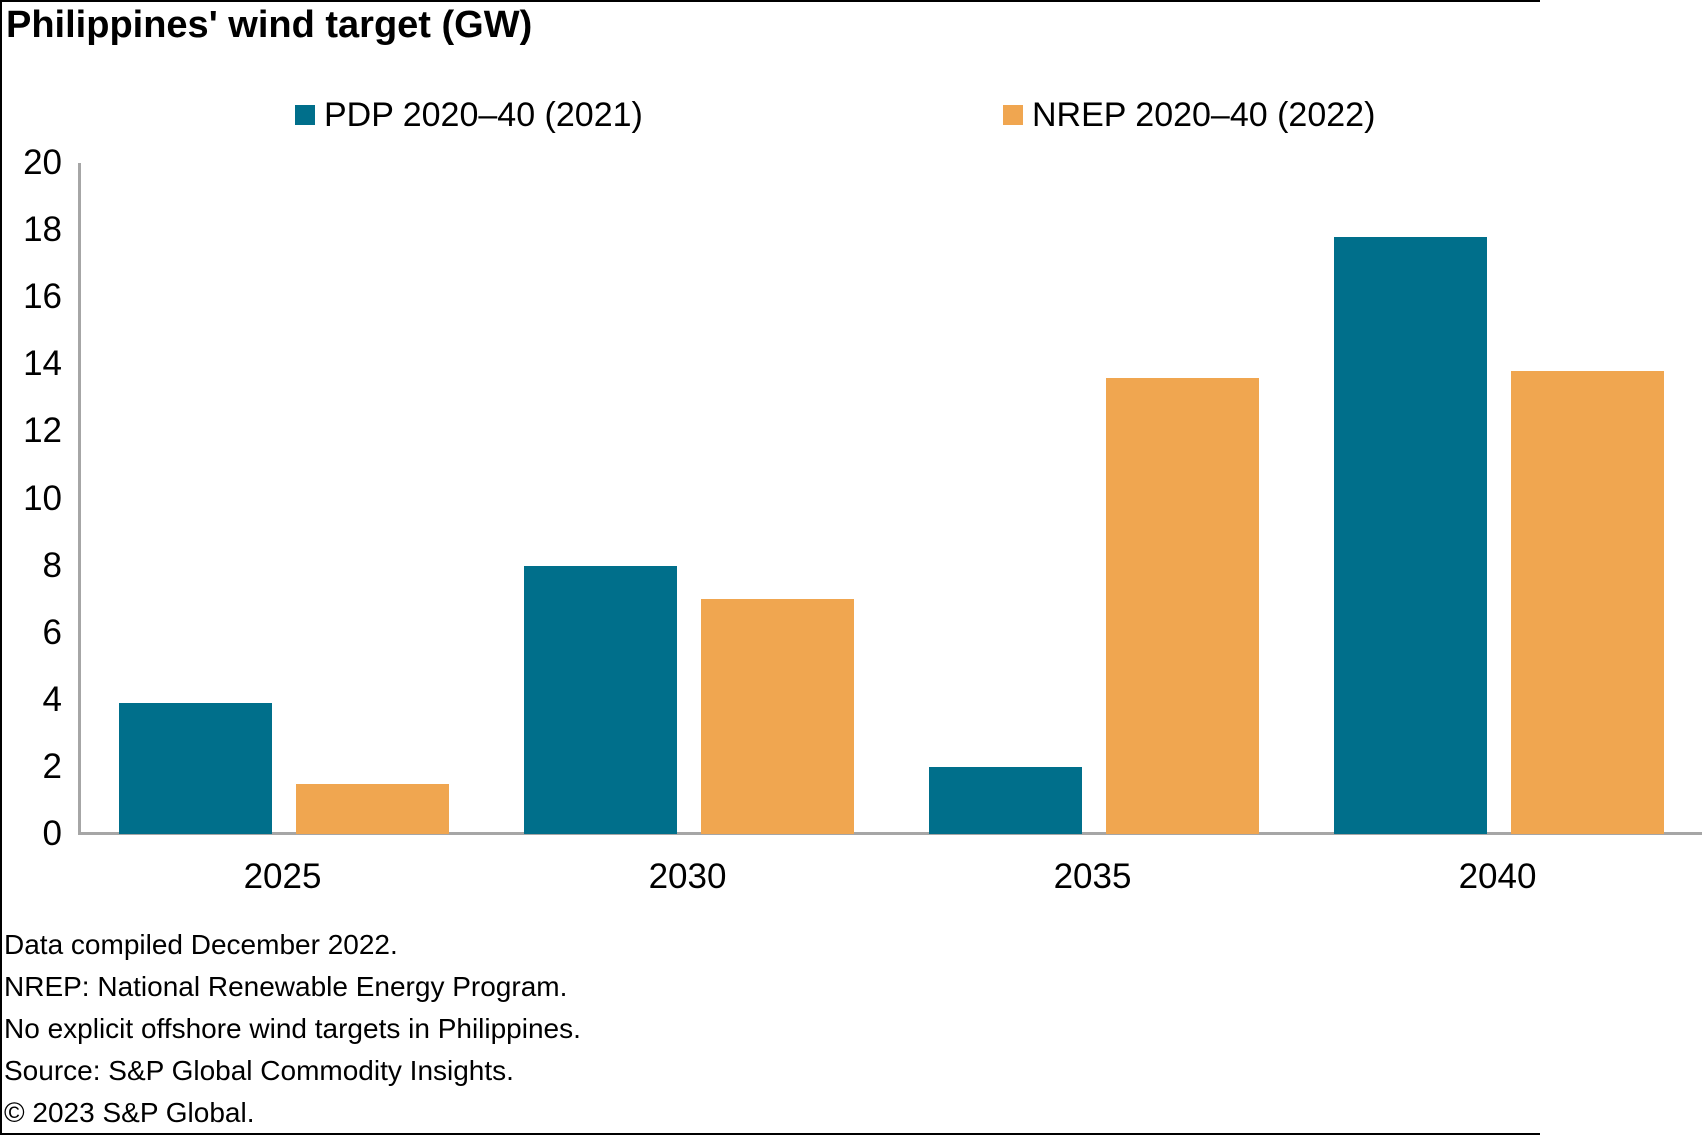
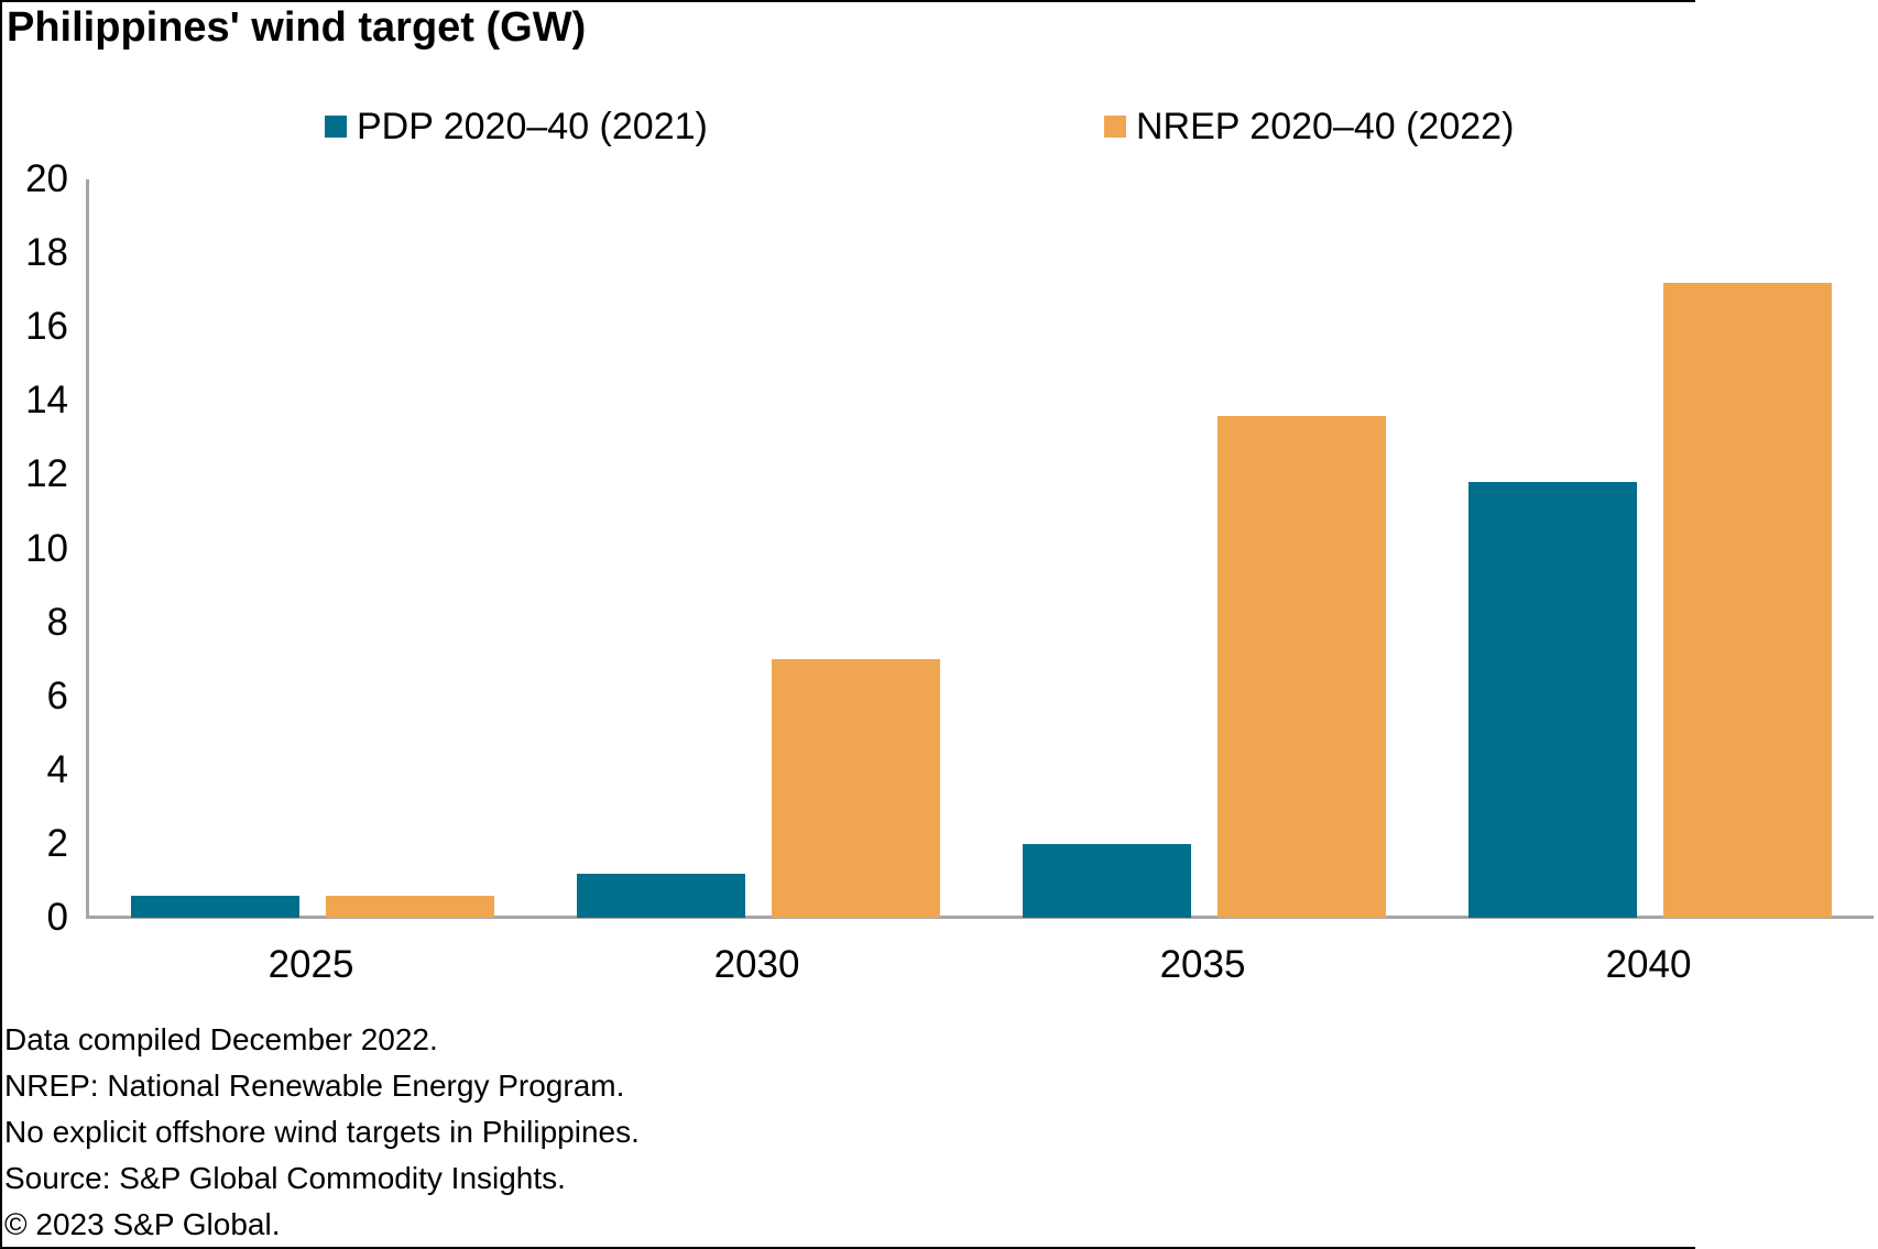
PDP 2020–40 (2021)/2025: 3.9 -> 0.6
NREP 2020–40 (2022)/2025: 1.5 -> 0.6
PDP 2020–40 (2021)/2030: 8.0 -> 1.2
PDP 2020–40 (2021)/2040: 17.8 -> 11.8
NREP 2020–40 (2022)/2040: 13.8 -> 17.2
